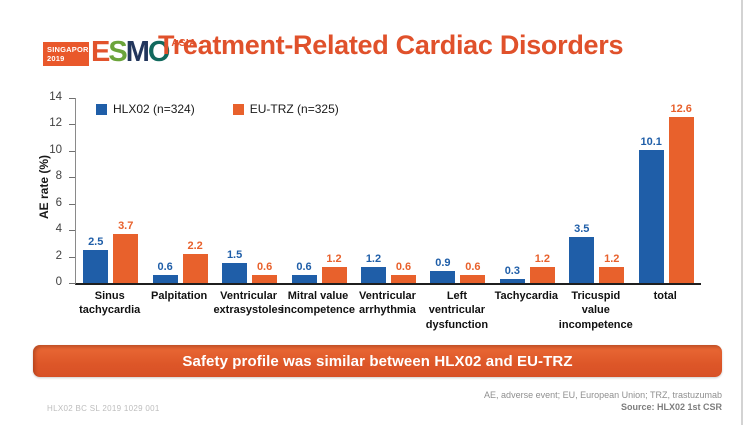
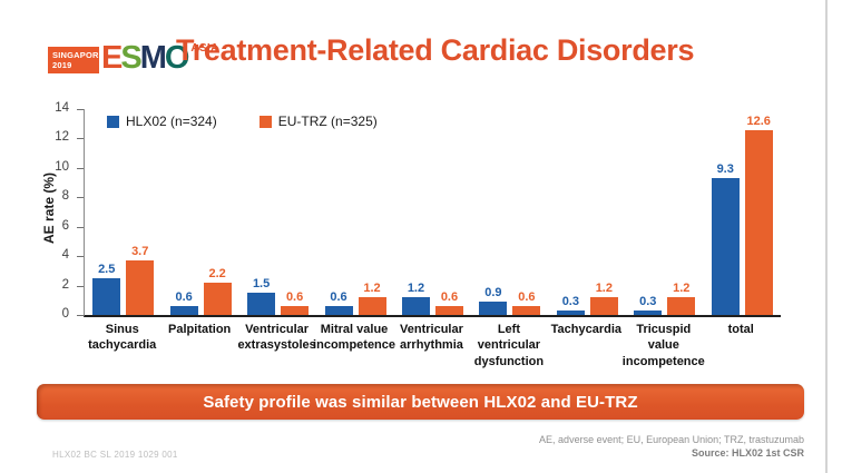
HLX02 (n=324)/Tricuspid value incompetence: 3.5 -> 0.3
HLX02 (n=324)/total: 10.1 -> 9.3
